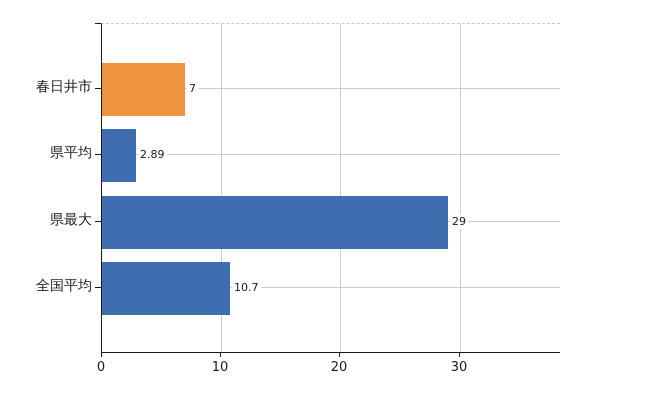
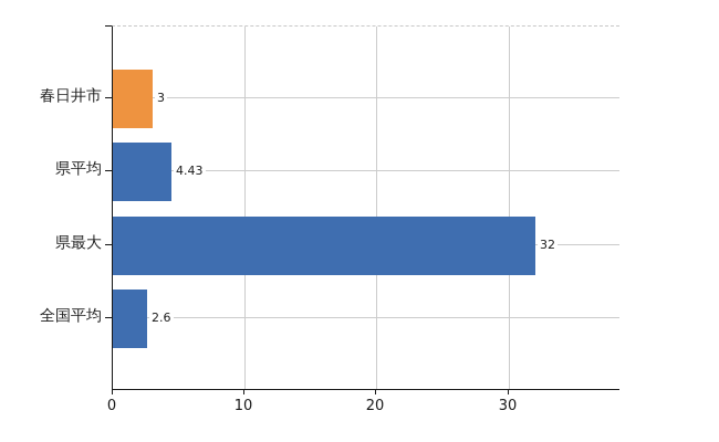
春日井市: 7 -> 3
県平均: 2.89 -> 4.43
県最大: 29 -> 32
全国平均: 10.7 -> 2.6
